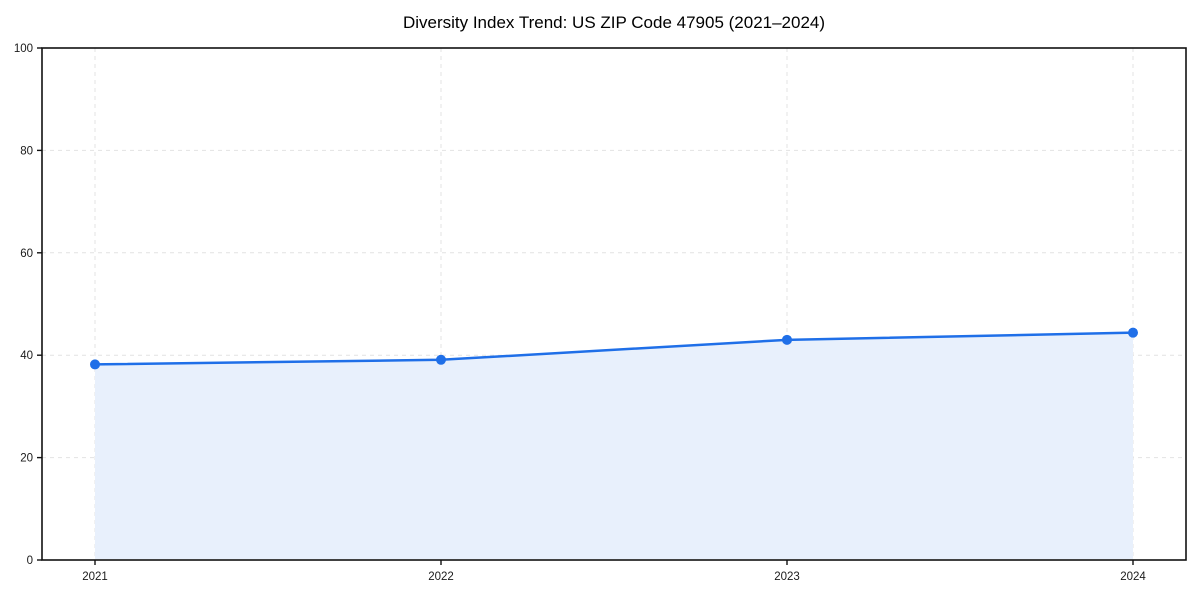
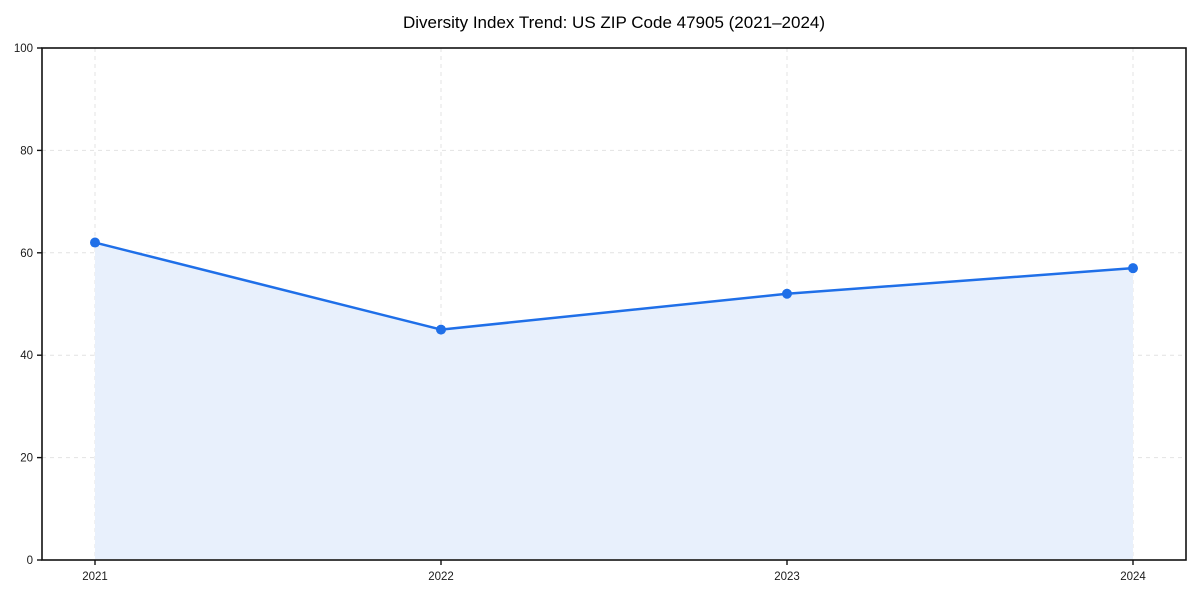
2021: 38 -> 62
2022: 39 -> 45
2023: 43 -> 52
2024: 44 -> 57
